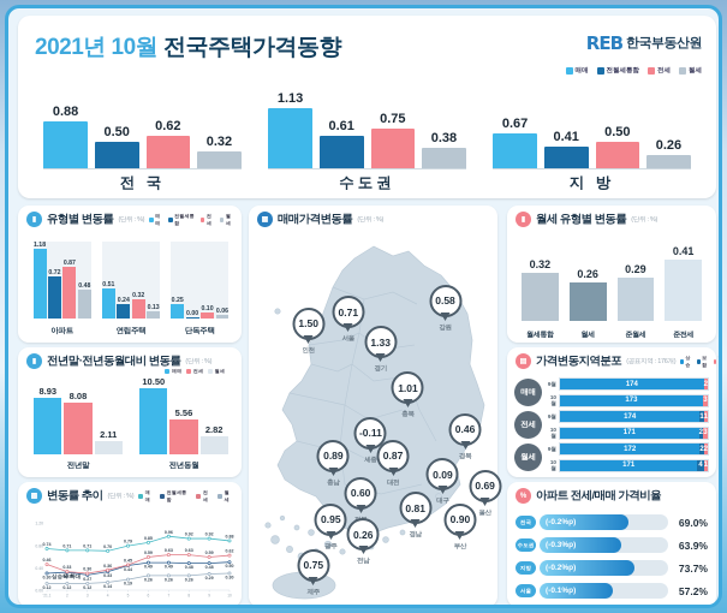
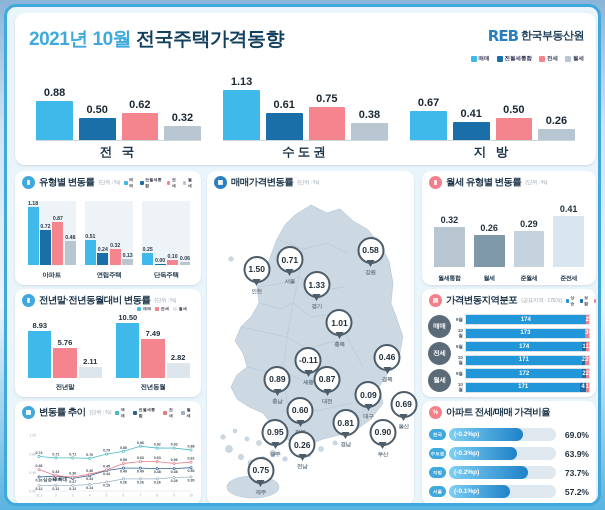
전년말·전년동월대비 변동률/전세/전년말: 8.08 -> 5.76
전년말·전년동월대비 변동률/전세/전년동월: 5.56 -> 7.49
